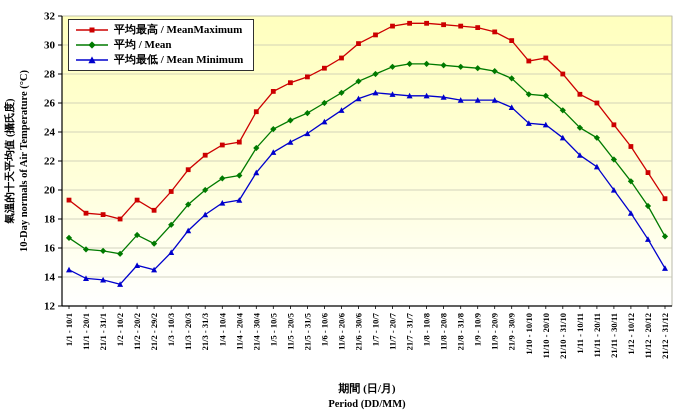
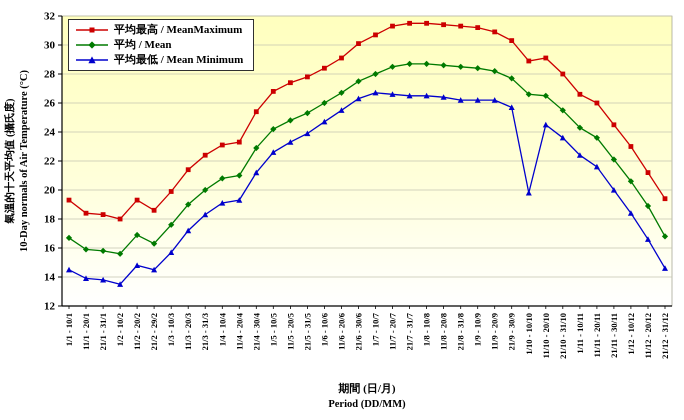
平均最低 / Mean Minimum/1/10 - 10/10: 24.6 -> 19.8
